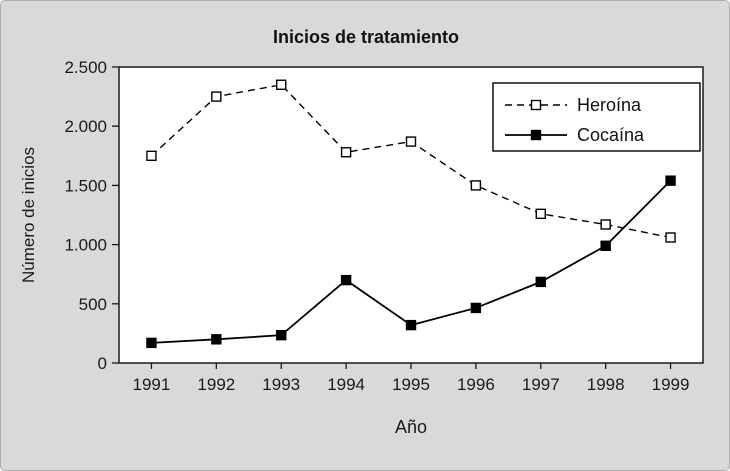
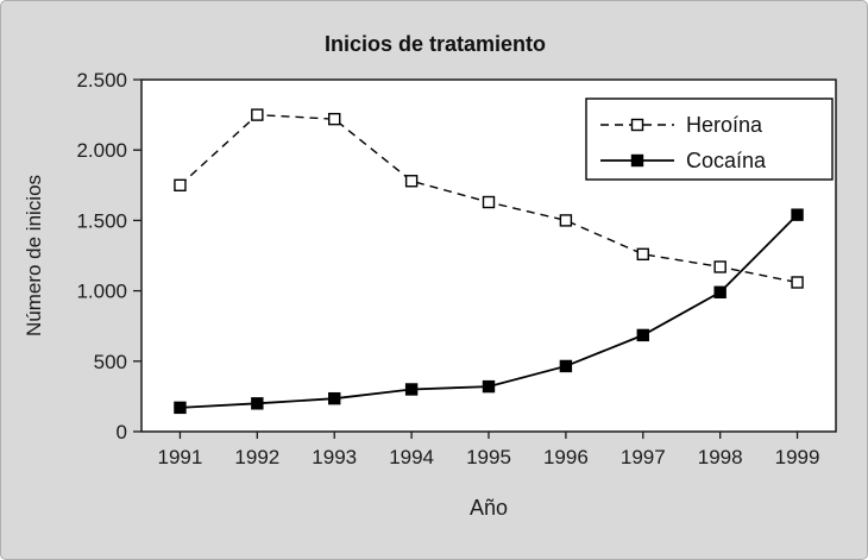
Heroína/1993: 2350 -> 2220
Cocaína/1994: 700 -> 300
Heroína/1995: 1870 -> 1630
